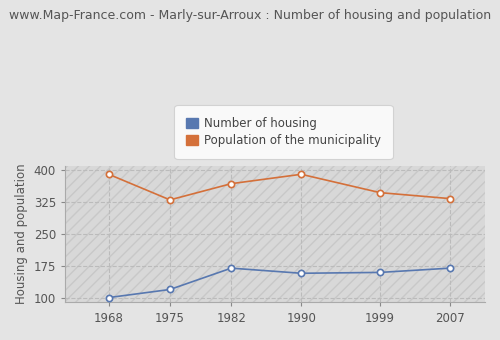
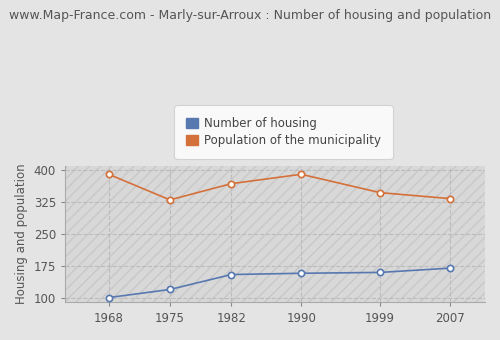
Number of housing/1982: 170 -> 155
